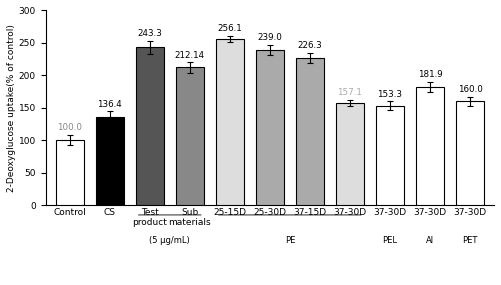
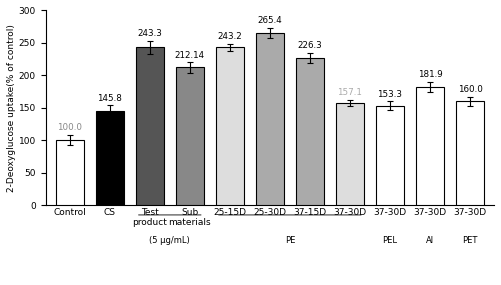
CS: 136.4 -> 145.8
25-15D: 256.1 -> 243.2
25-30D: 239.0 -> 265.4
